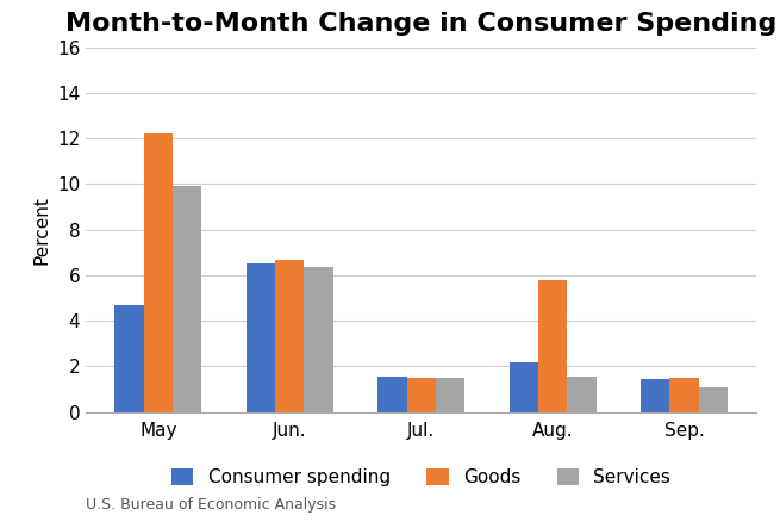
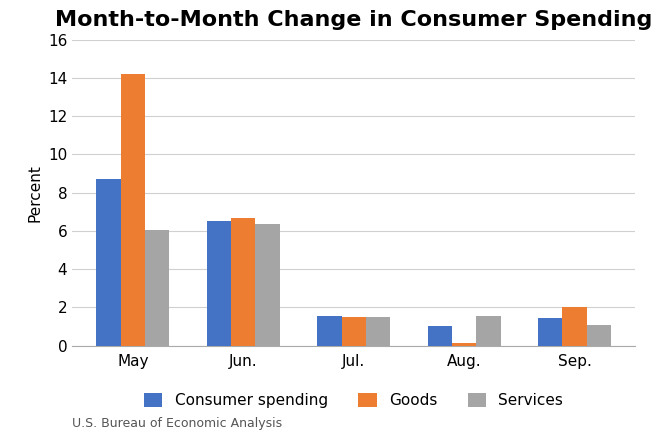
Consumer spending/May: 4.7 -> 8.7
Goods/May: 12.2 -> 14.2
Services/May: 9.9 -> 6.0
Consumer spending/Aug.: 2.2 -> 1.0
Goods/Aug.: 5.8 -> 0.1
Goods/Sep.: 1.5 -> 2.0
